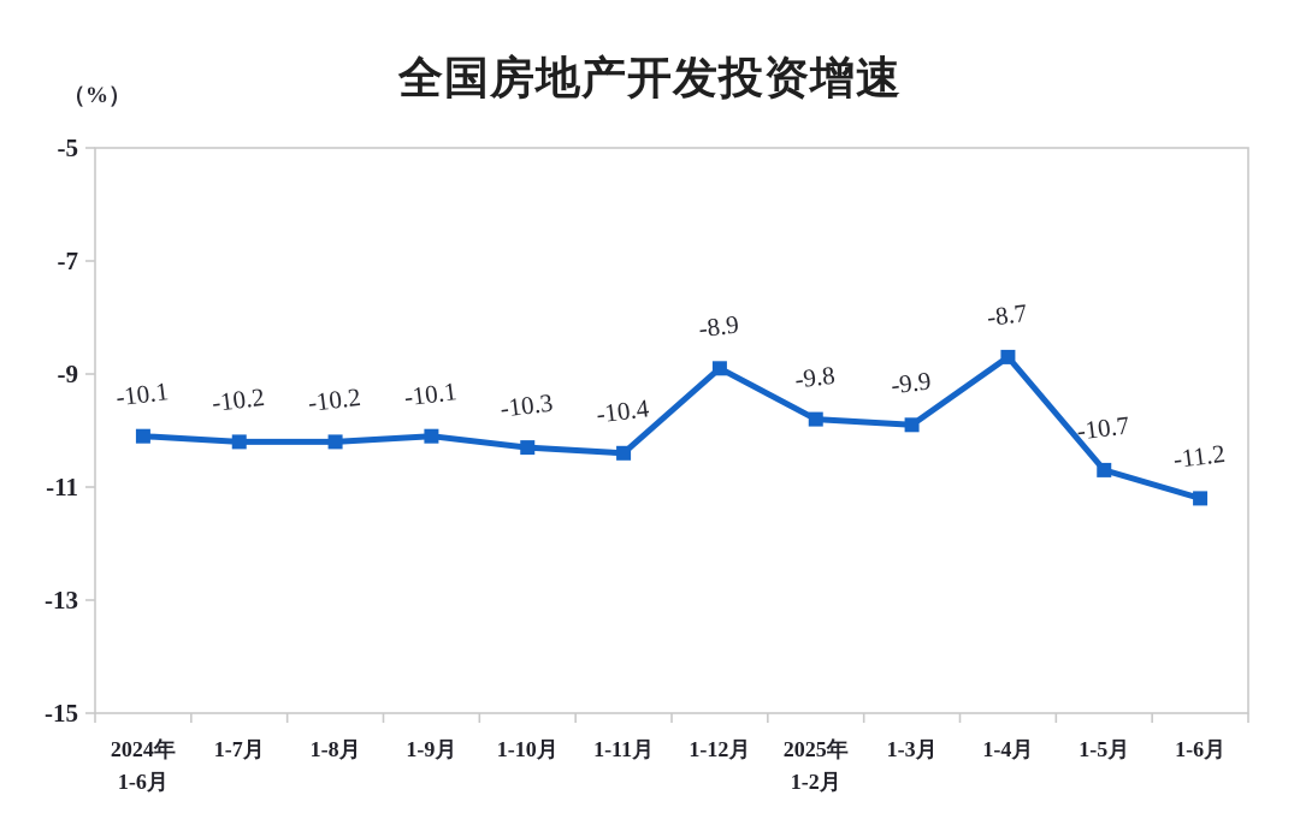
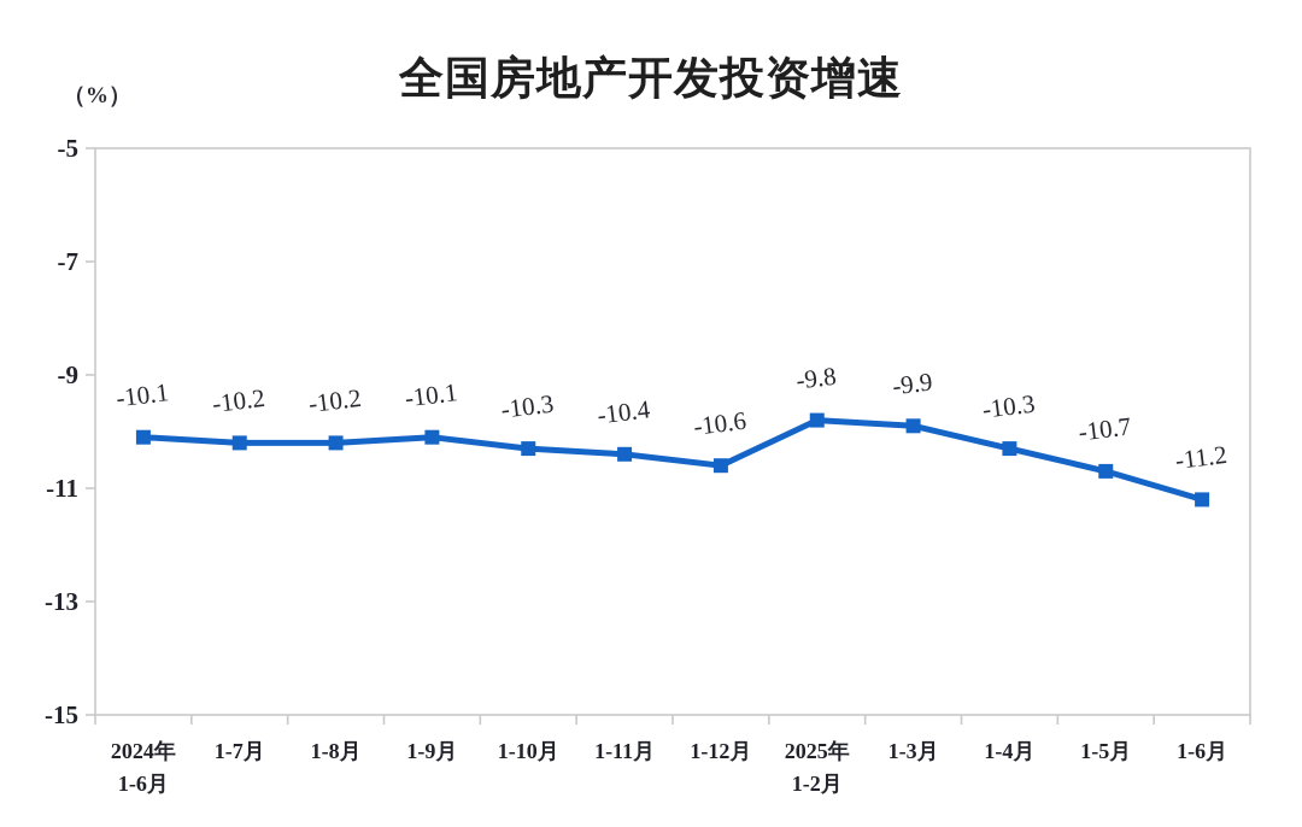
1-12月: -8.9 -> -10.6
1-4月: -8.7 -> -10.3
